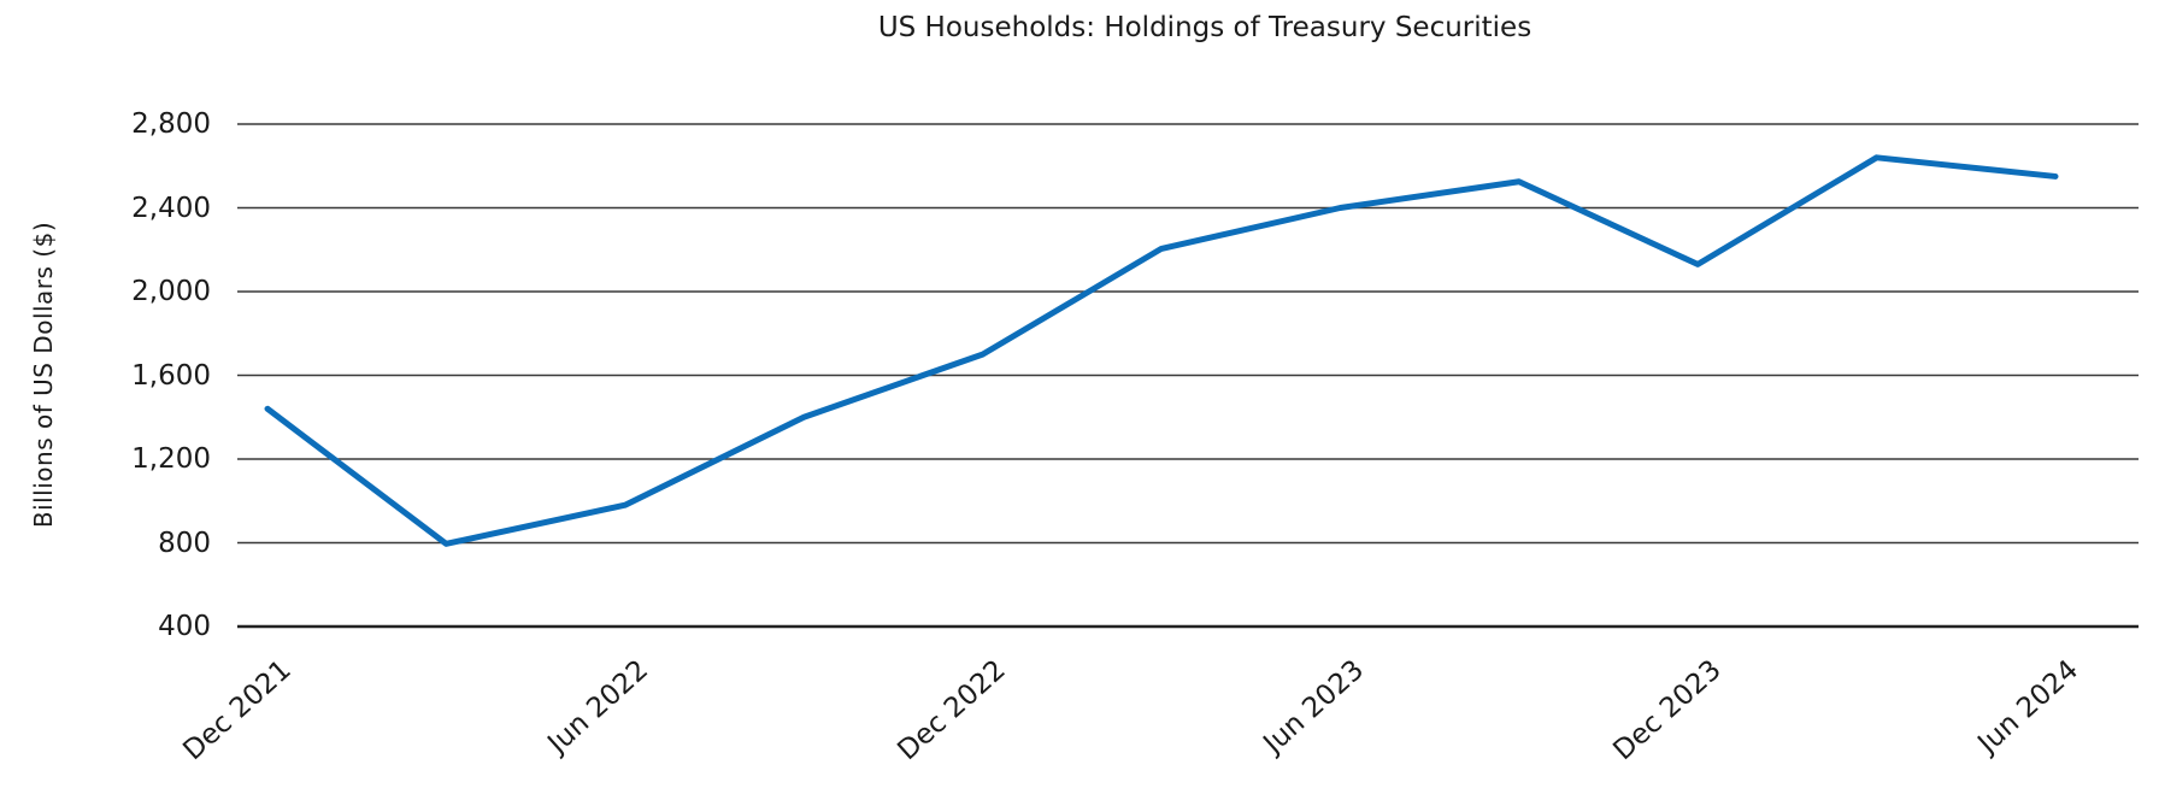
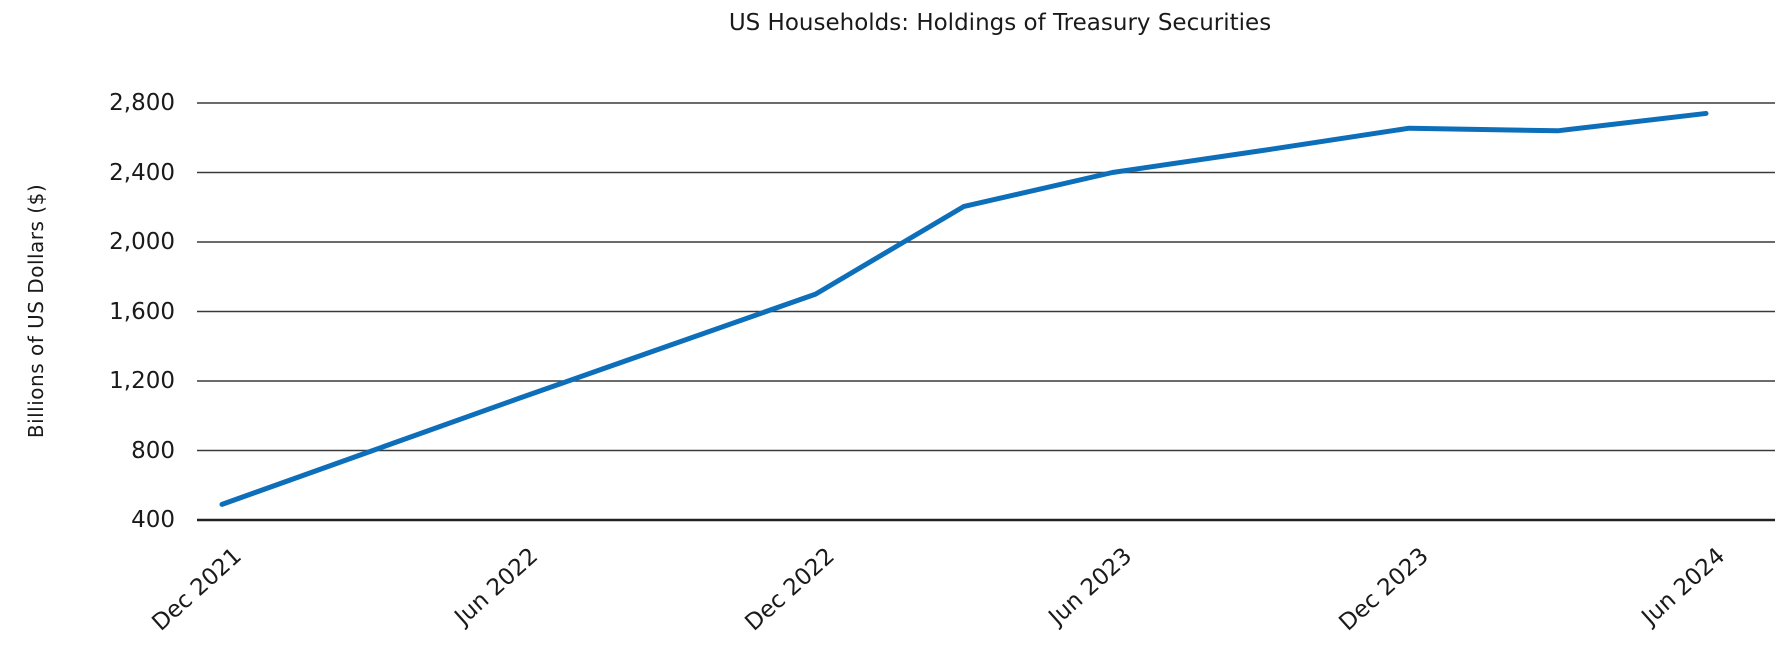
Dec 2021: 1440 -> 490
Jun 2022: 980 -> 1100
Dec 2023: 2130 -> 2660
Jun 2024: 2550 -> 2740
